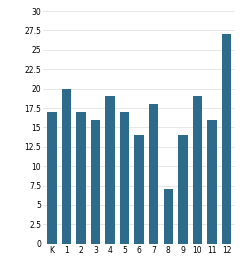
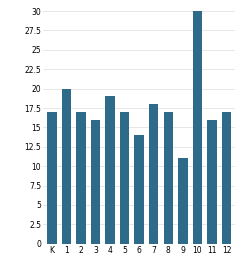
8: 7 -> 17
9: 14 -> 11
10: 19 -> 30
12: 27 -> 17
